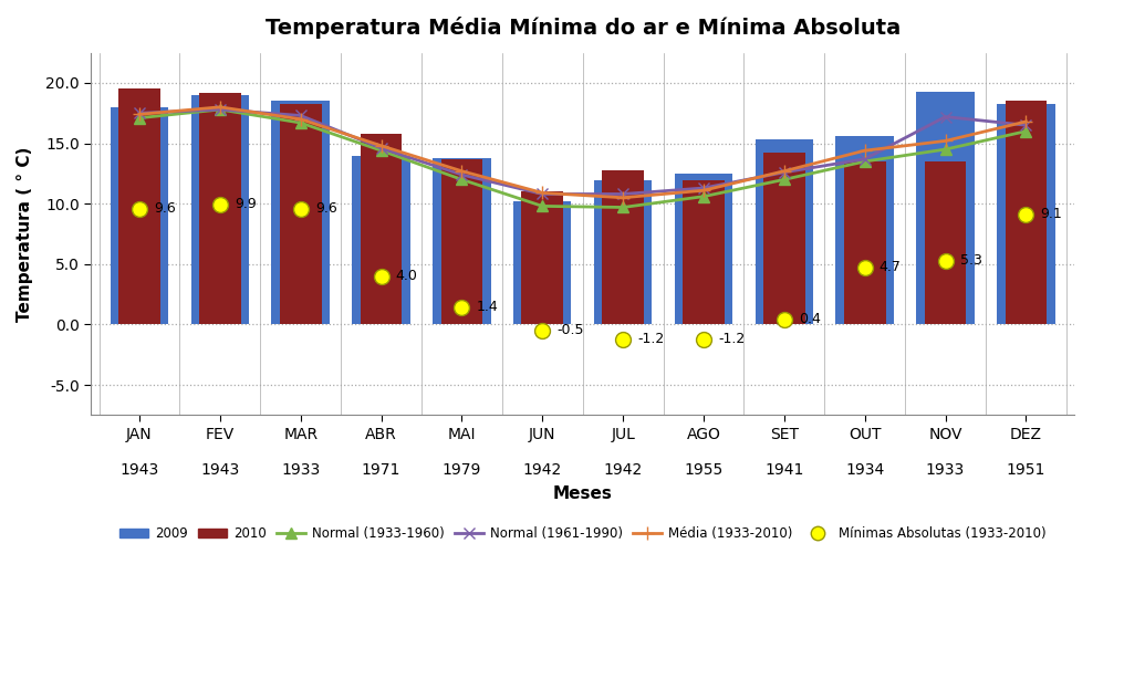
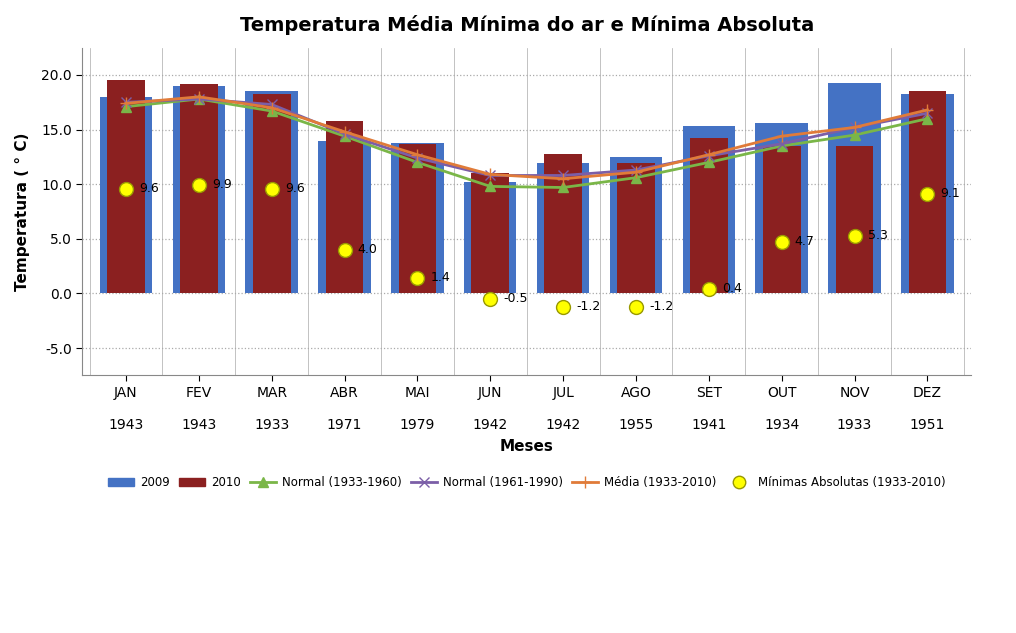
Normal (1961-1990)/NOV 1933: 17.2 -> 15.2
